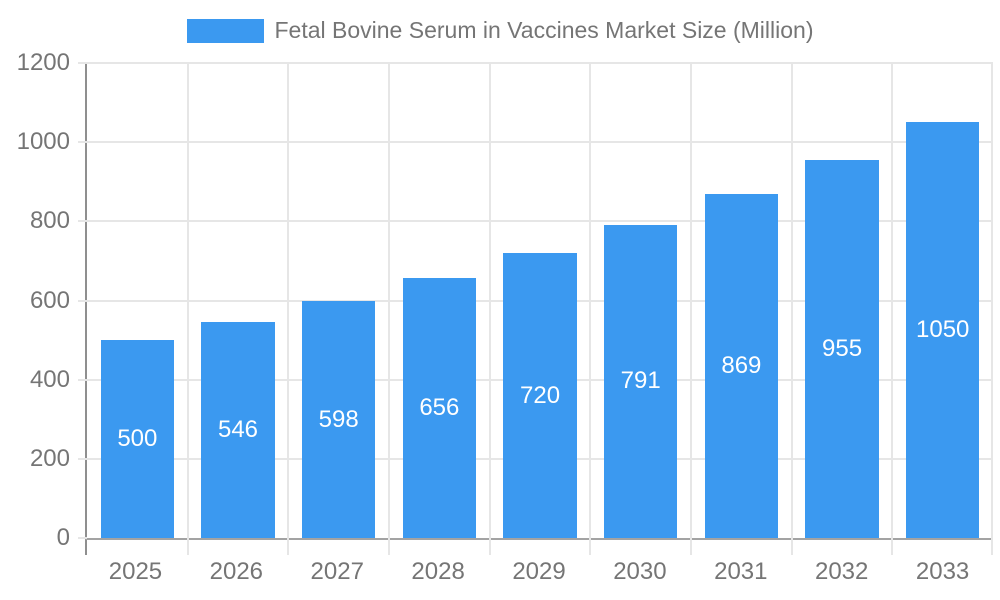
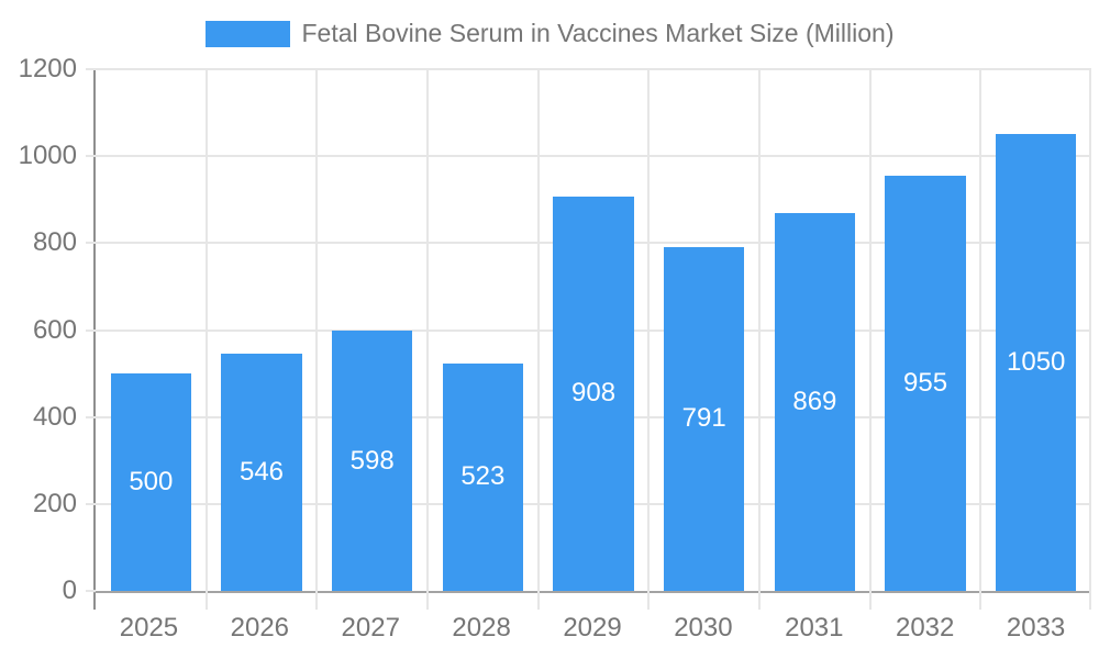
2028: 656 -> 523
2029: 720 -> 908
